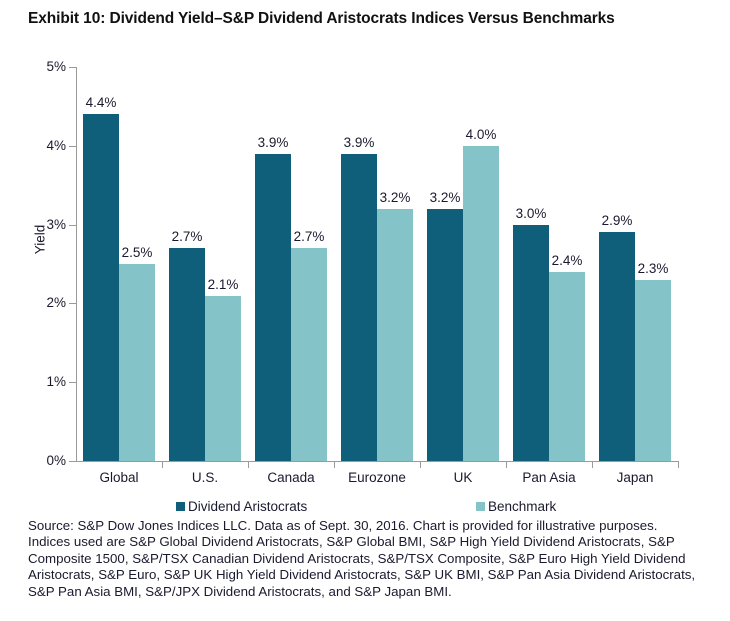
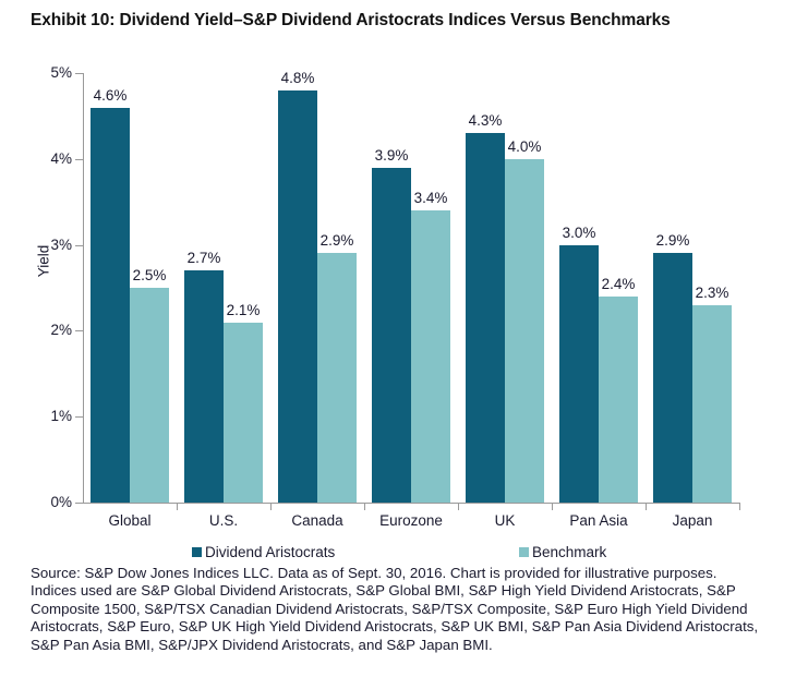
Dividend Aristocrats/Global: 4.4% -> 4.6%
Dividend Aristocrats/Canada: 3.9% -> 4.8%
Benchmark/Canada: 2.7% -> 2.9%
Benchmark/Eurozone: 3.2% -> 3.4%
Dividend Aristocrats/UK: 3.2% -> 4.3%
